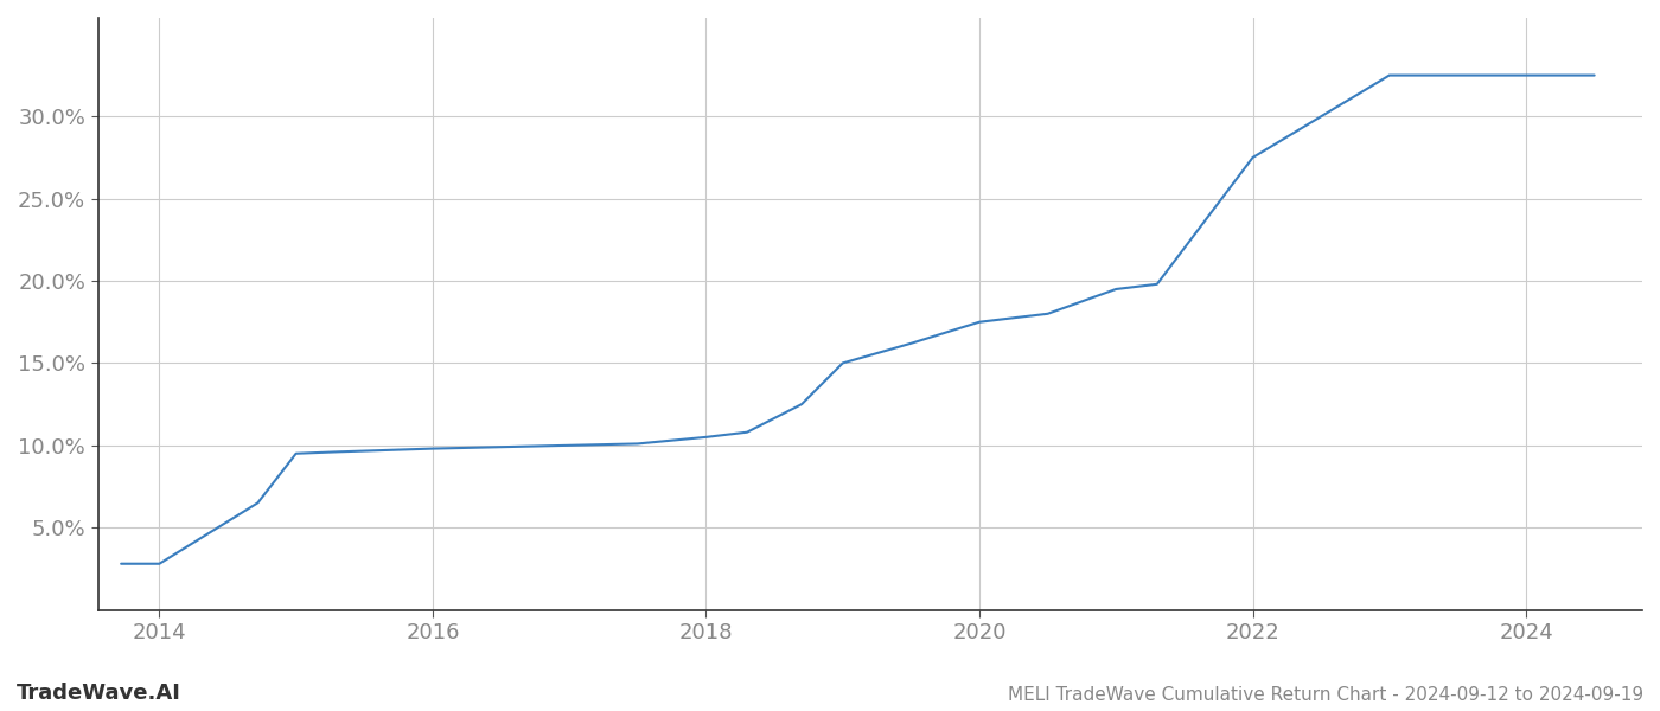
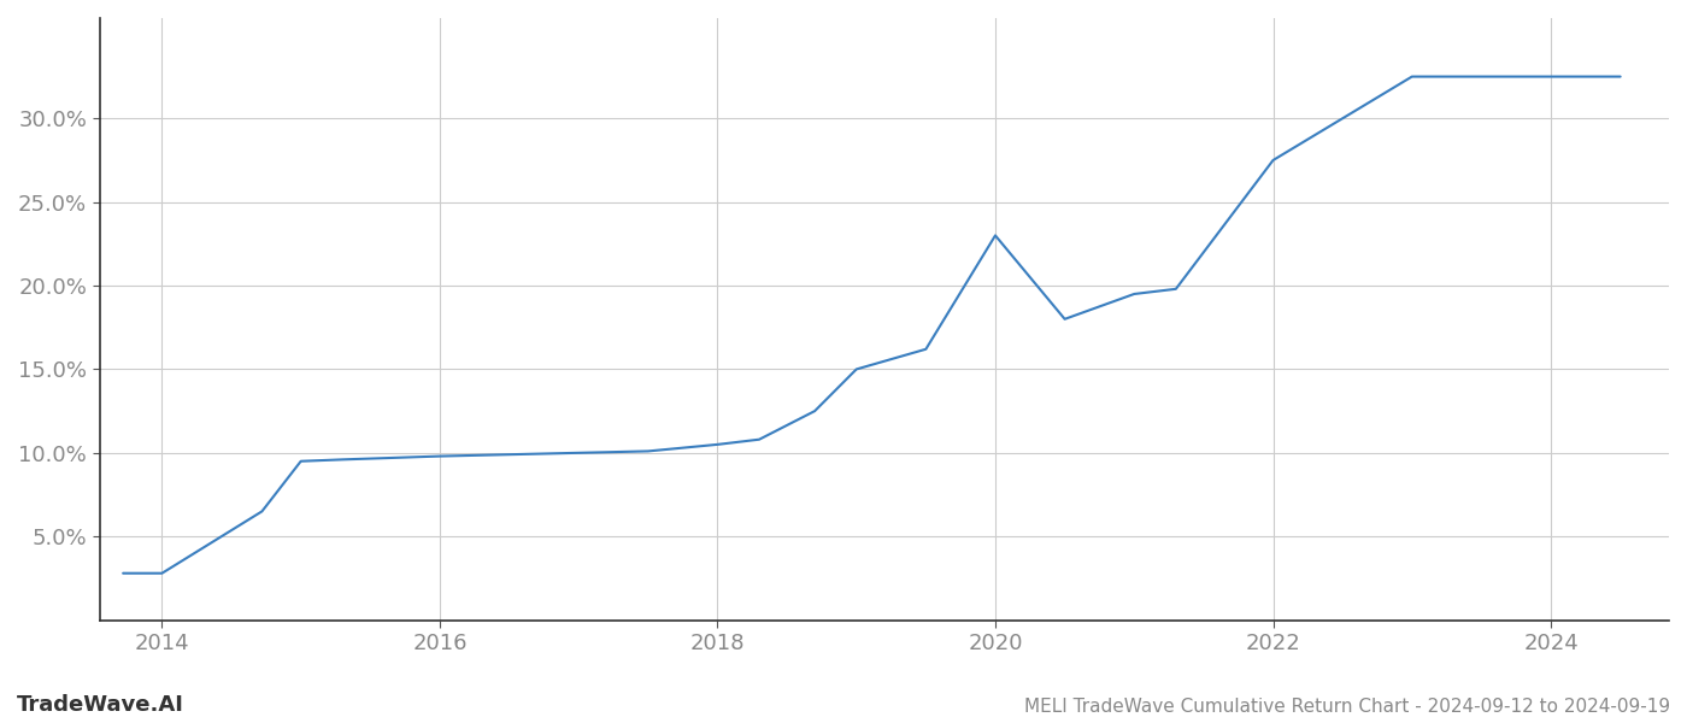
2020: 17.5% -> 23.0%
